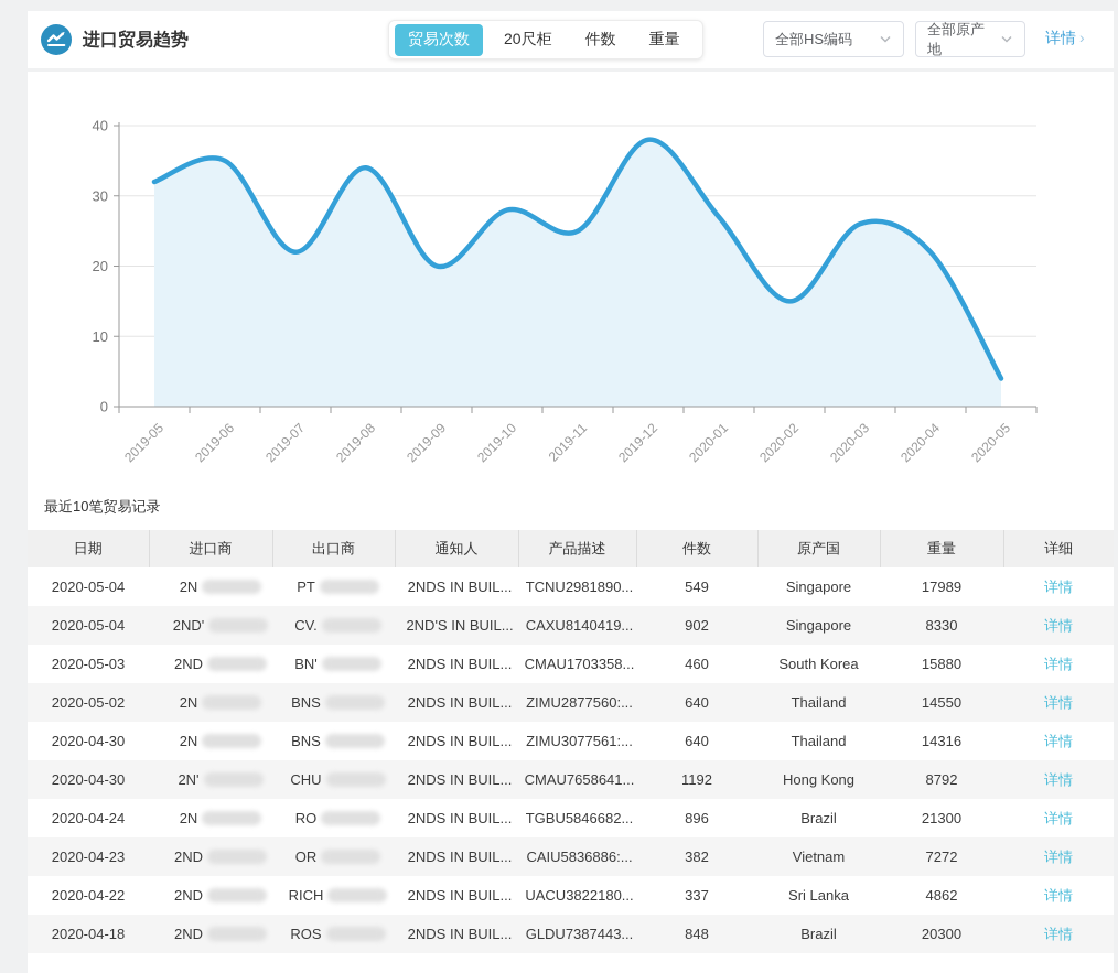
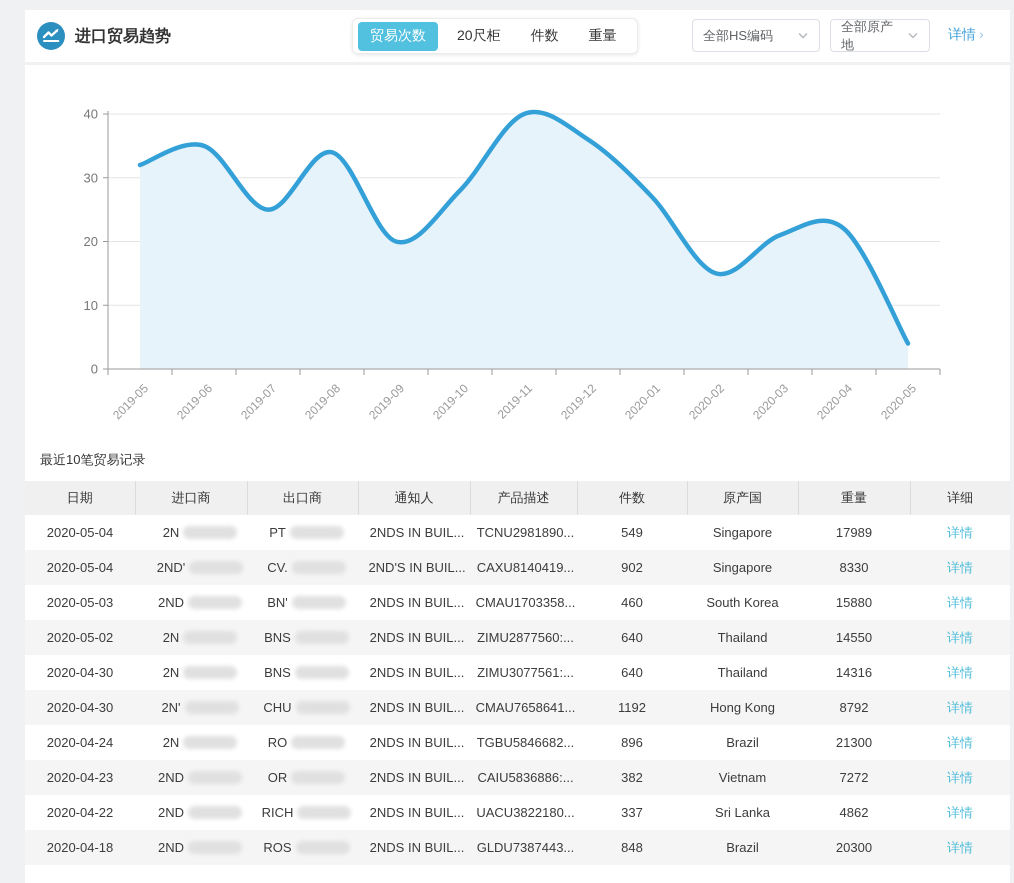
2019-07: 22 -> 25
2019-11: 25 -> 40
2019-12: 38 -> 36
2020-03: 26 -> 21
